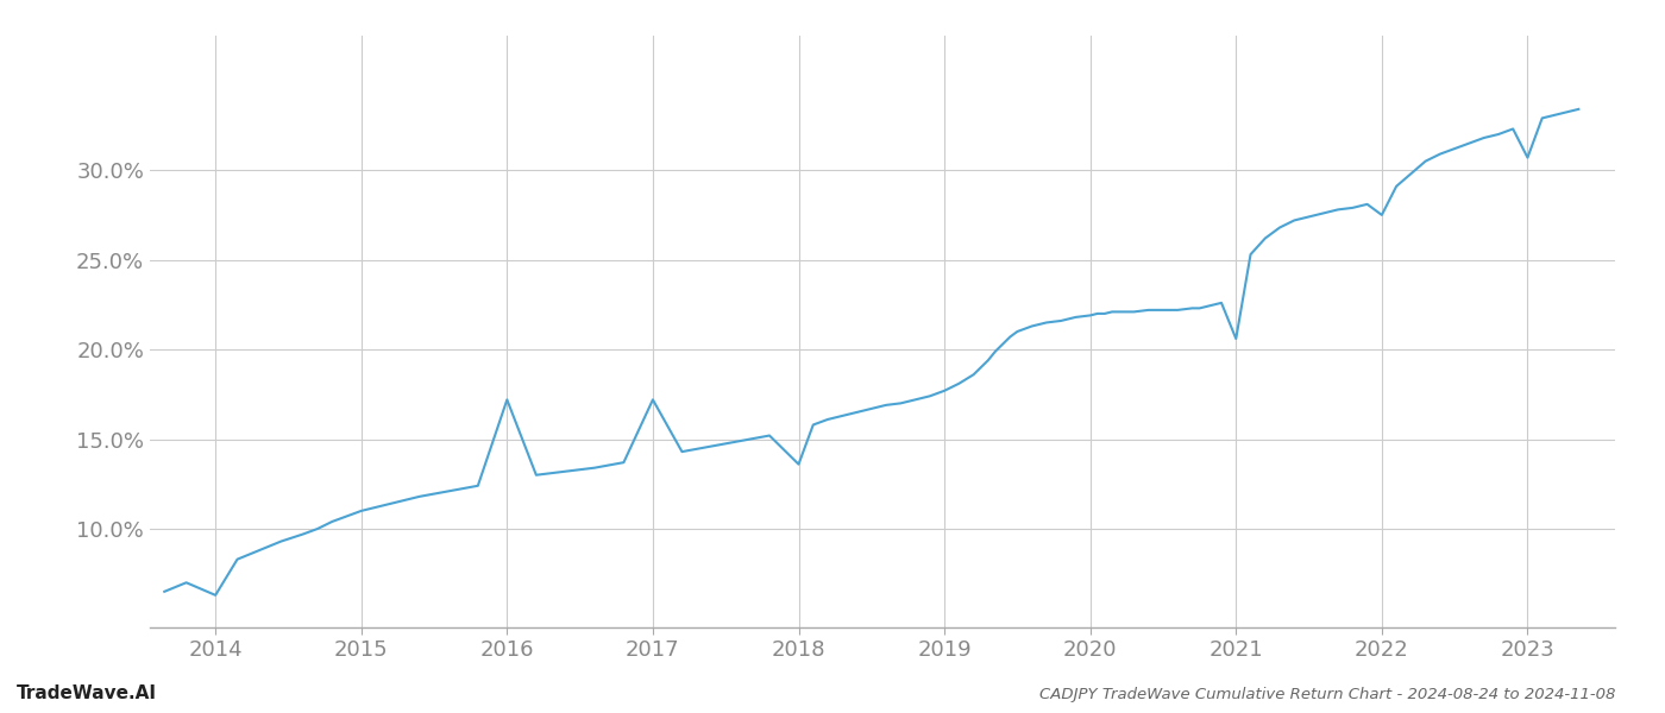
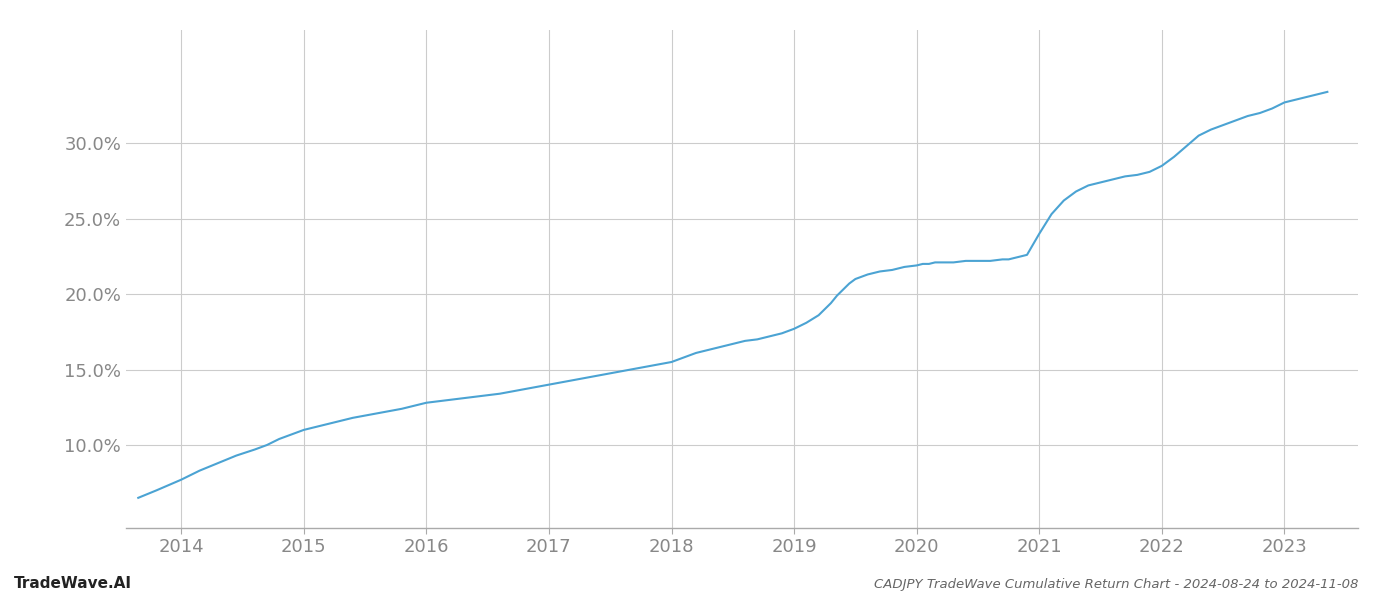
2014: 6.3% -> 7.7%
2016: 17.2% -> 12.8%
2017: 17.2% -> 14.0%
2018: 13.6% -> 15.5%
2021: 20.6% -> 24.0%
2022: 27.5% -> 28.5%
2023: 30.7% -> 32.7%
